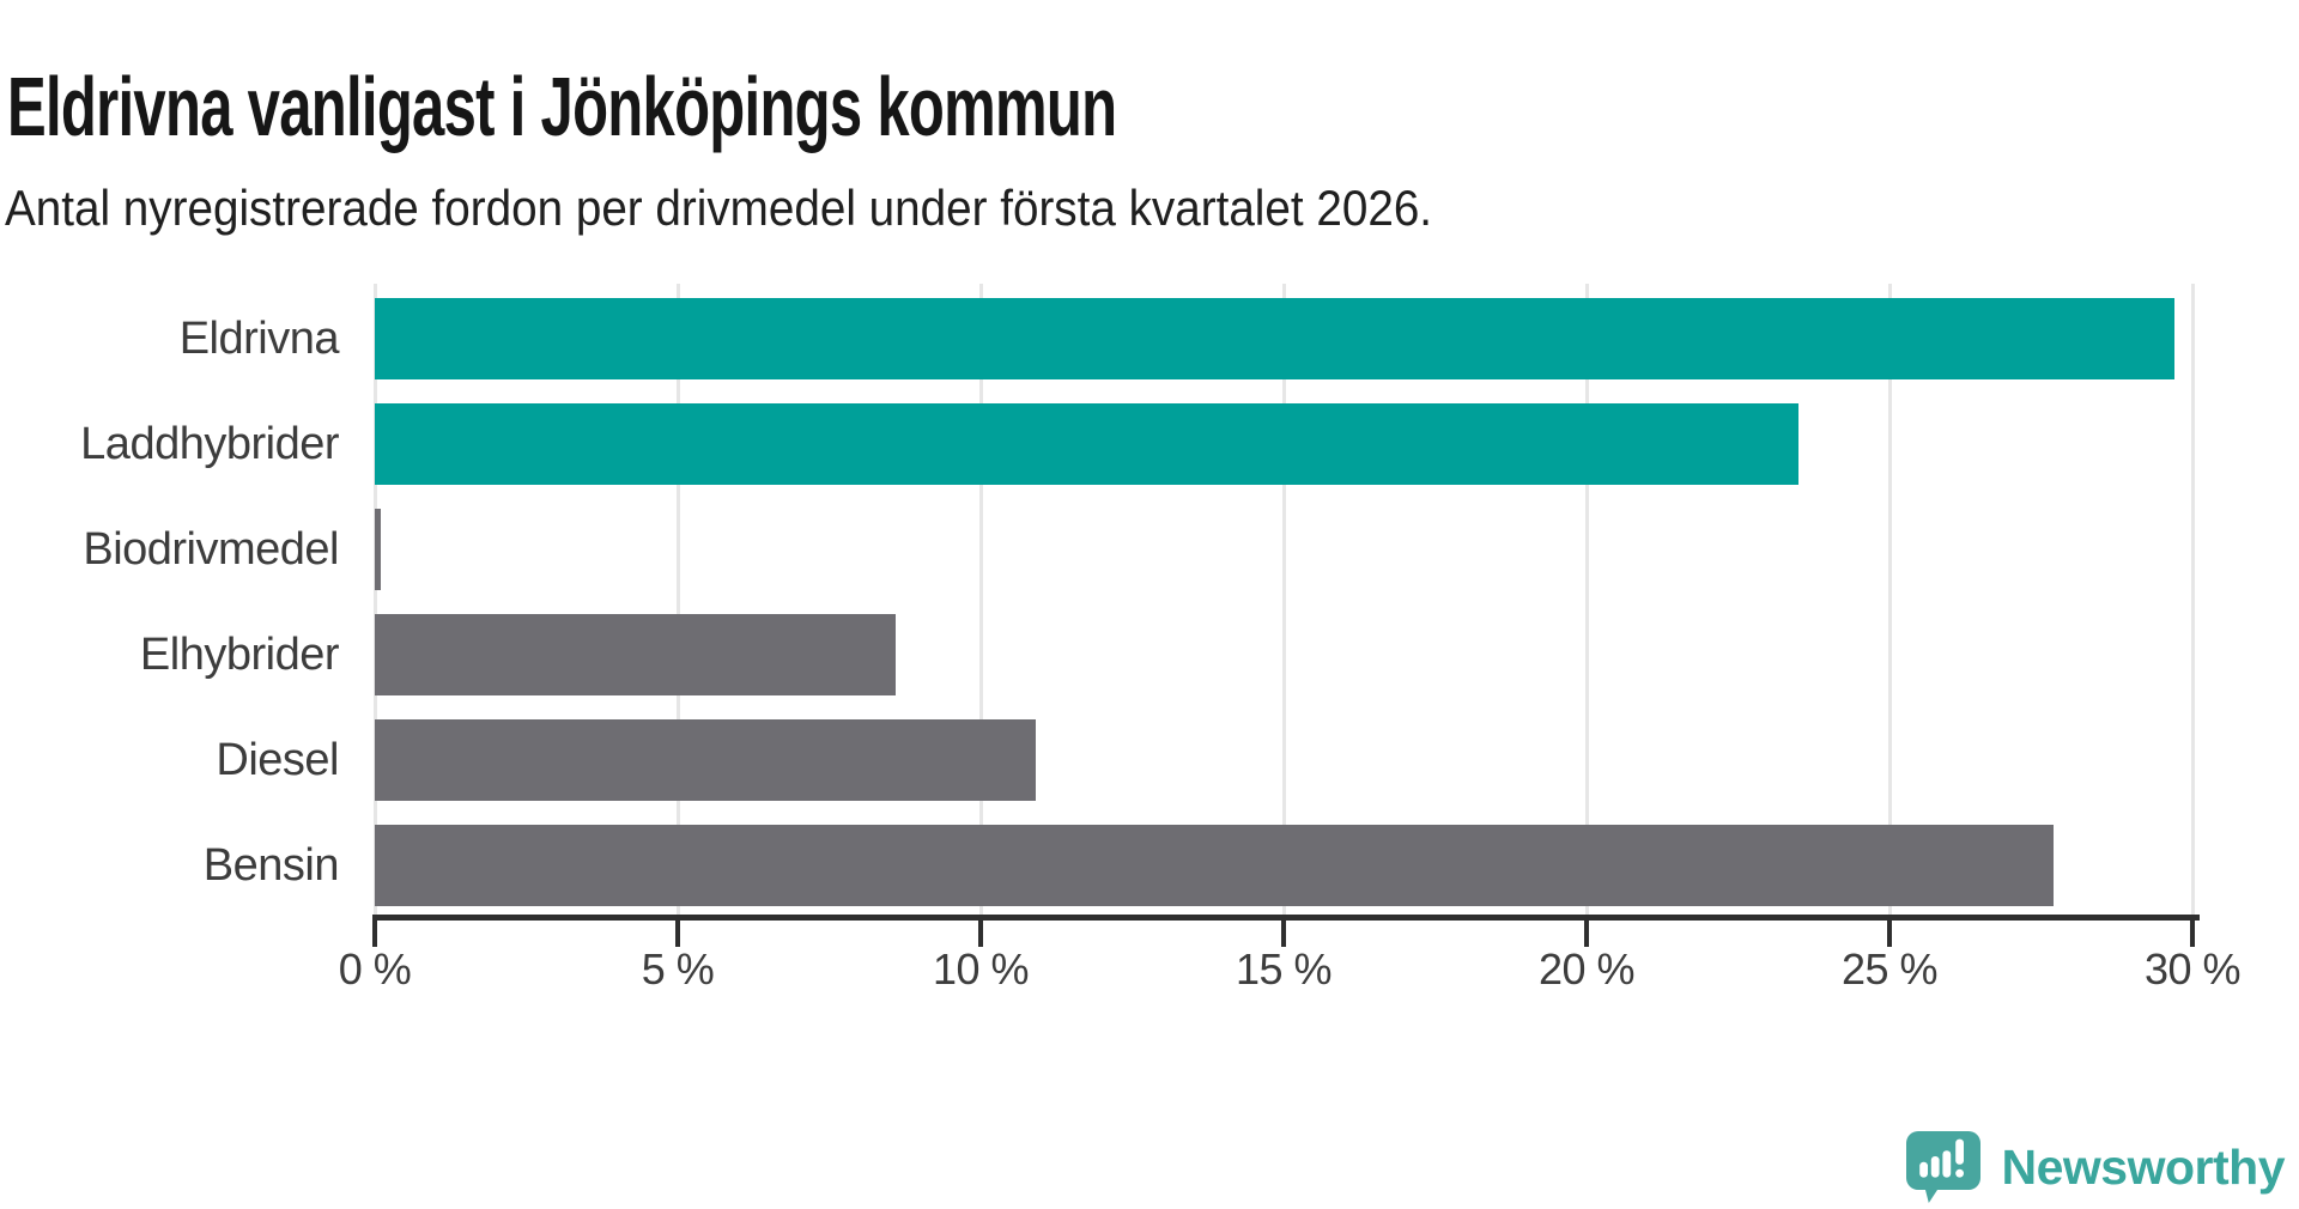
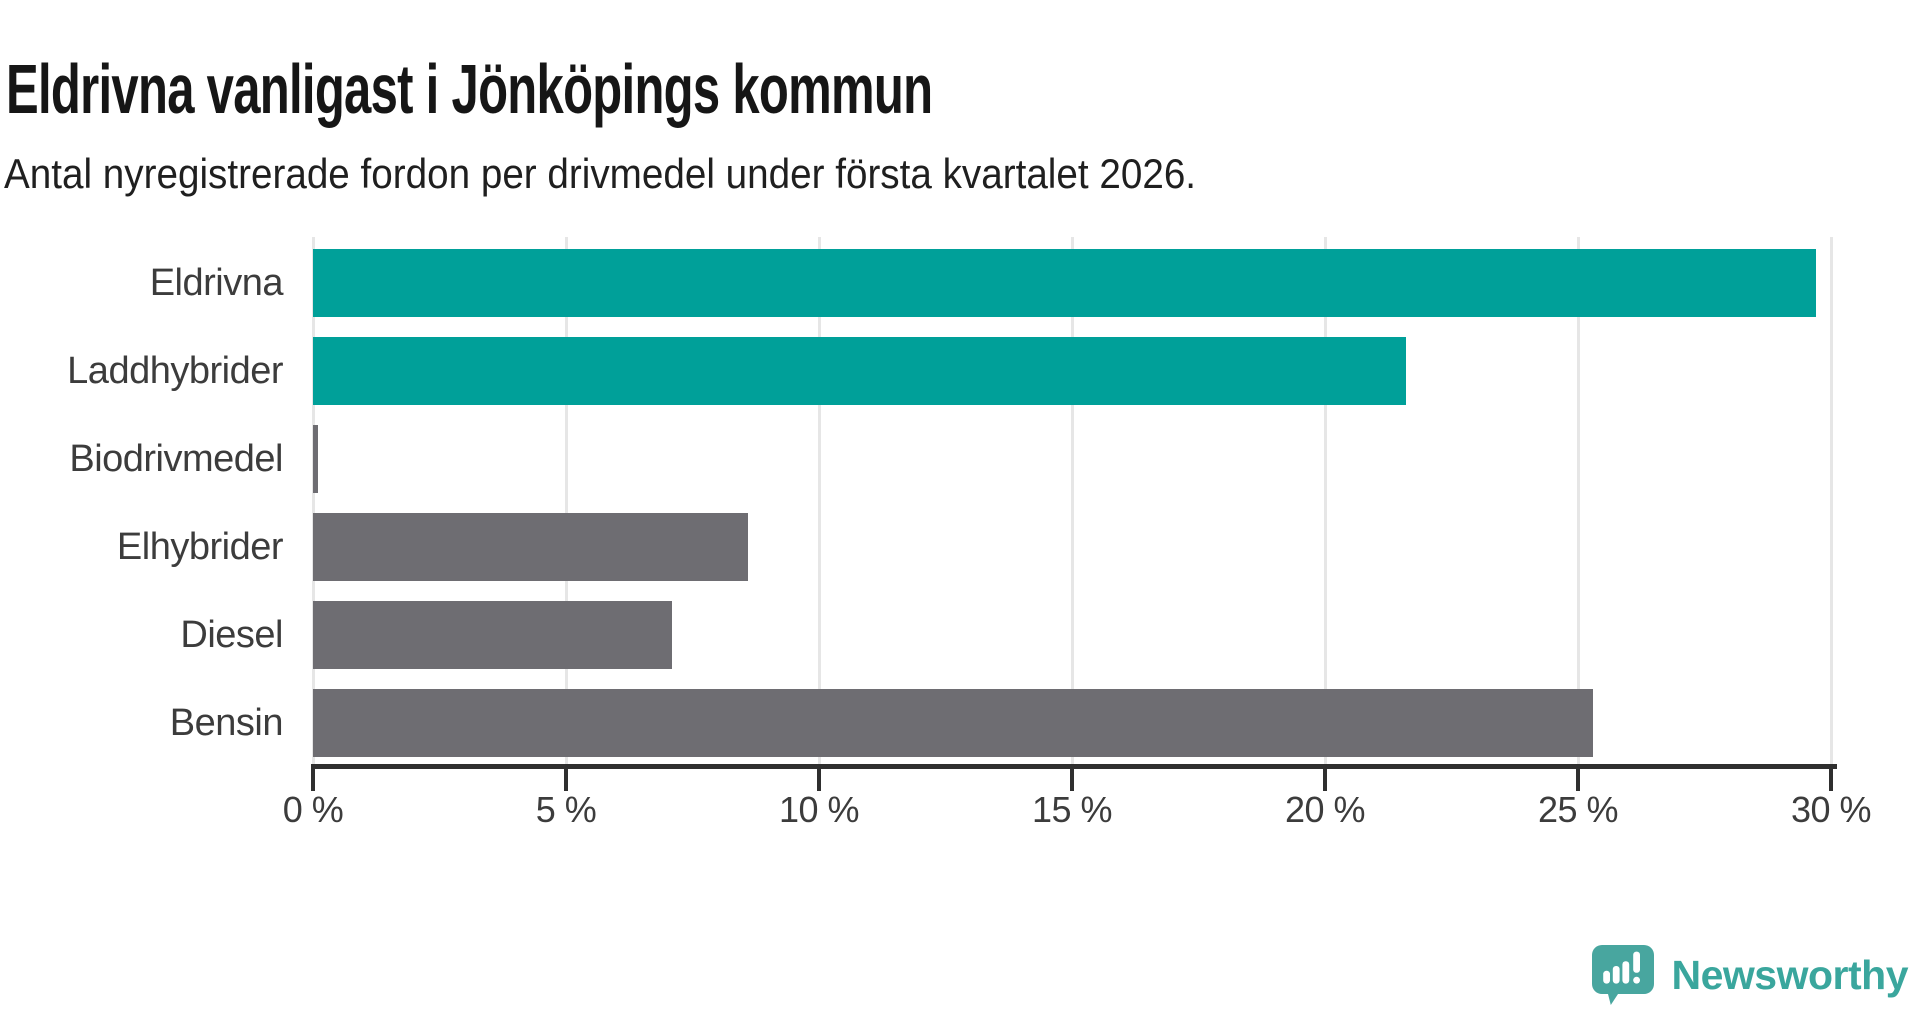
Laddhybrider: 23.5% -> 21.6%
Diesel: 10.9% -> 7.1%
Bensin: 27.7% -> 25.3%
